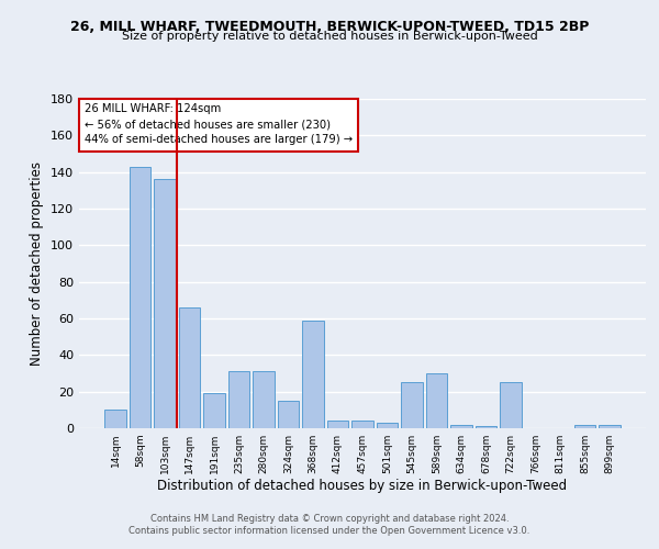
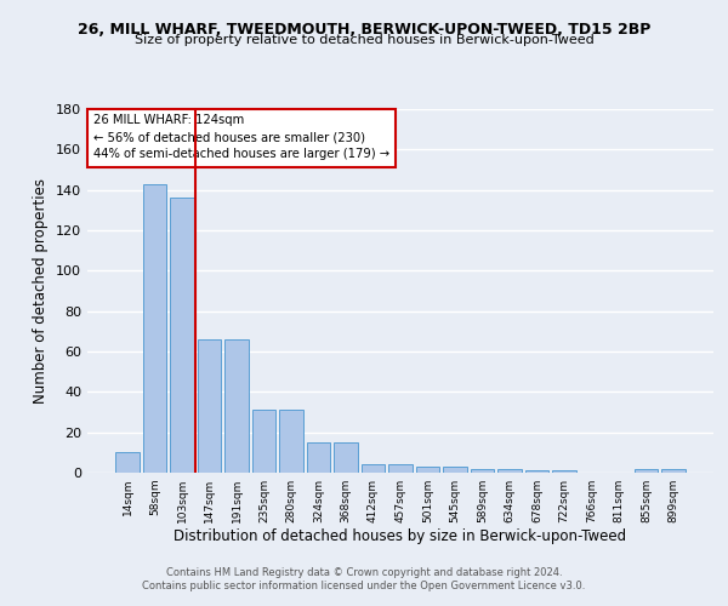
191sqm: 19 -> 66
368sqm: 59 -> 15
545sqm: 25 -> 3
589sqm: 30 -> 2
722sqm: 25 -> 1
